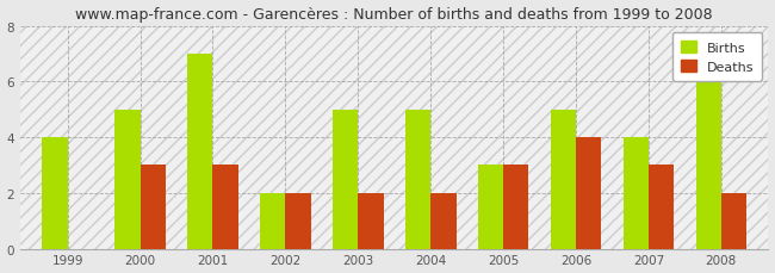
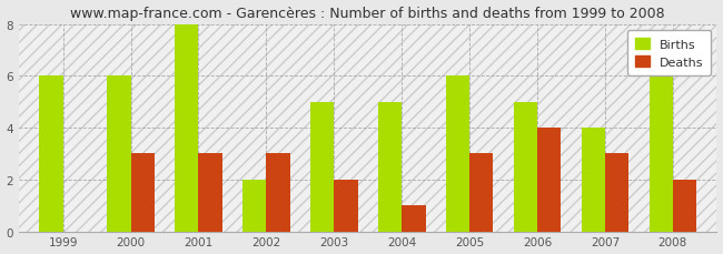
Births/1999: 4 -> 6
Births/2000: 5 -> 6
Births/2001: 7 -> 8
Deaths/2002: 2 -> 3
Deaths/2004: 2 -> 1
Births/2005: 3 -> 6
